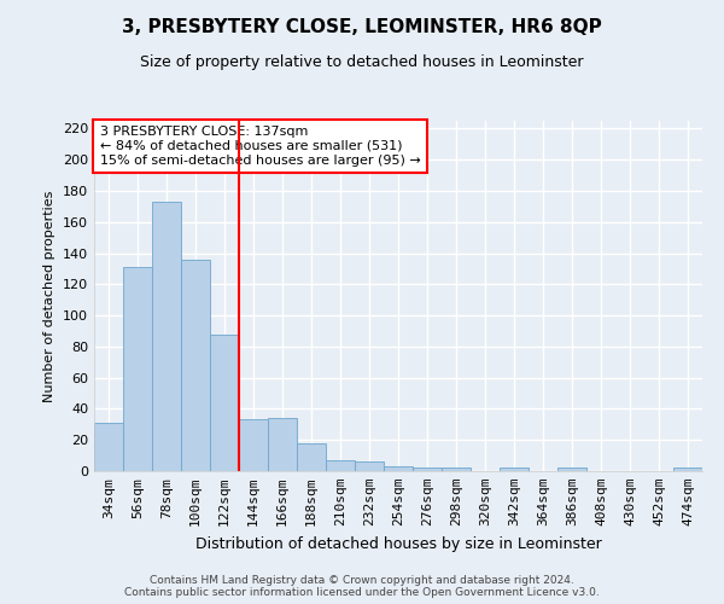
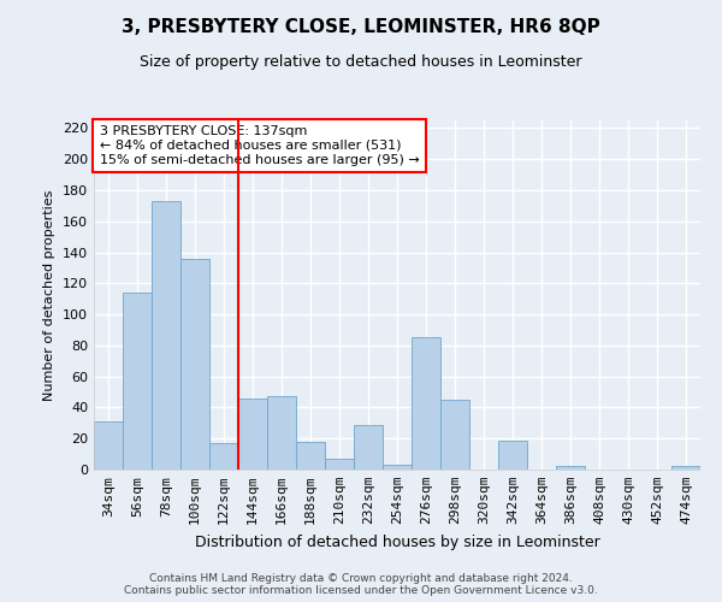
56sqm: 131 -> 114
122sqm: 88 -> 17
144sqm: 33 -> 46
166sqm: 34 -> 47
232sqm: 6 -> 29
276sqm: 2 -> 85
298sqm: 2 -> 45
342sqm: 2 -> 19
